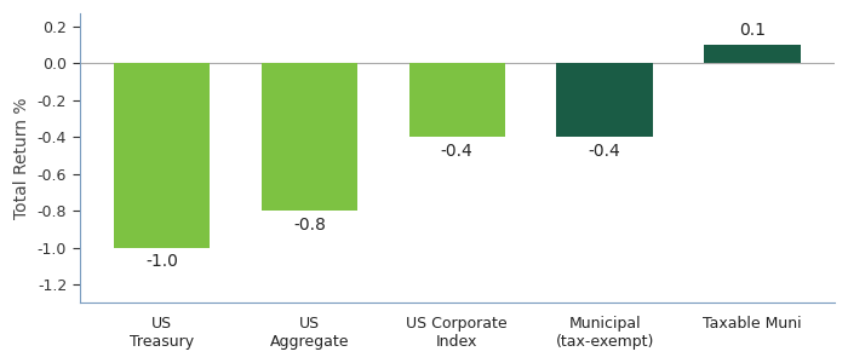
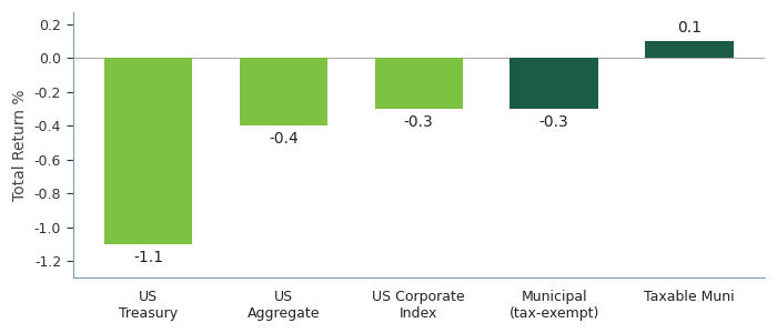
US Treasury: -1.0 -> -1.1
US Aggregate: -0.8 -> -0.4
US Corporate Index: -0.4 -> -0.3
Municipal (tax-exempt): -0.4 -> -0.3
